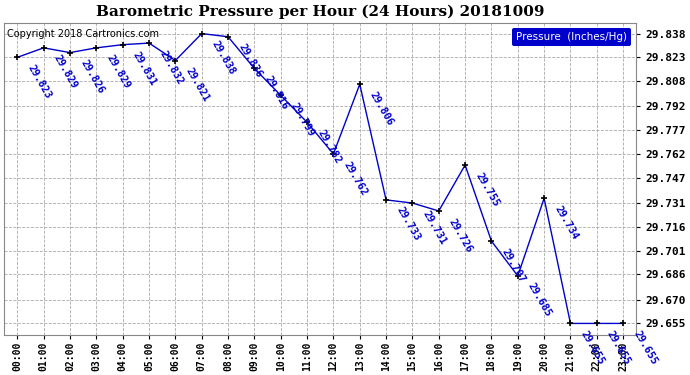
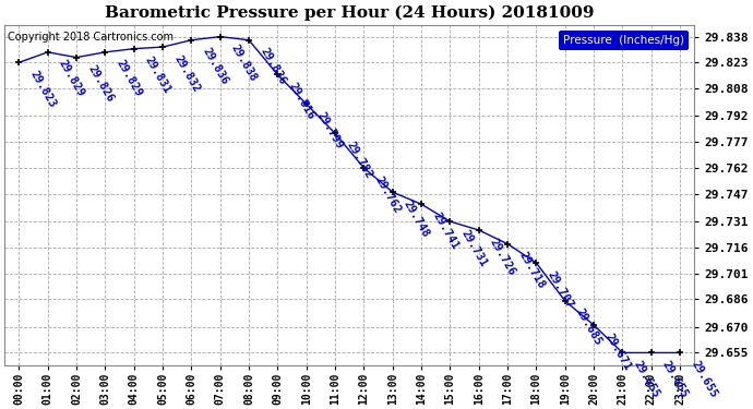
06:00: 29.821 -> 29.836
13:00: 29.806 -> 29.748
14:00: 29.733 -> 29.741
17:00: 29.755 -> 29.718
20:00: 29.734 -> 29.671
